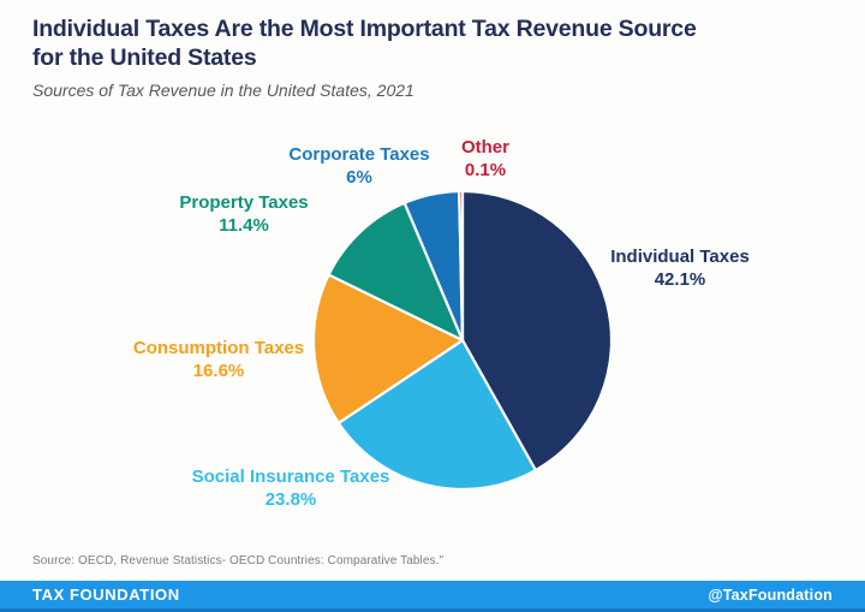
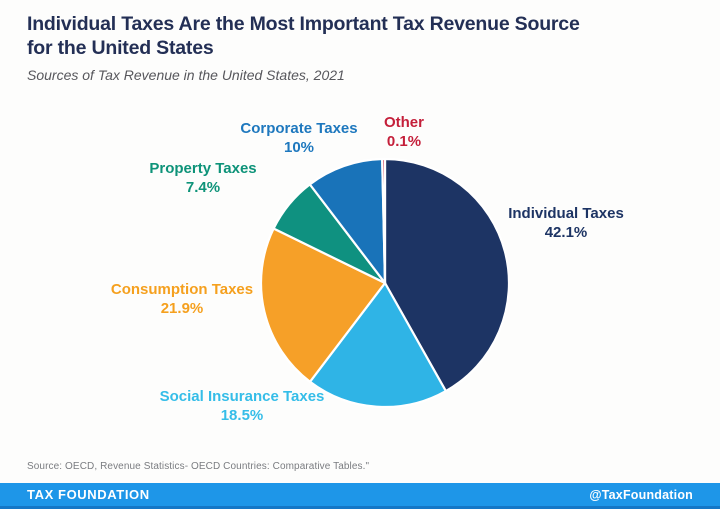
Social Insurance Taxes: 23.8% -> 18.5%
Consumption Taxes: 16.6% -> 21.9%
Property Taxes: 11.4% -> 7.4%
Corporate Taxes: 6% -> 10%
